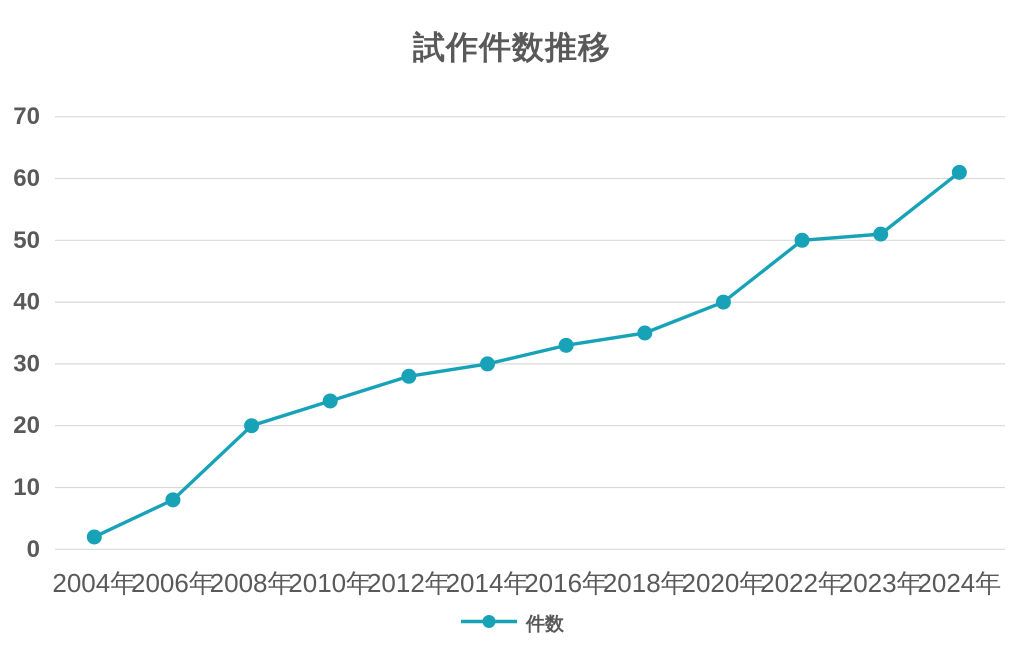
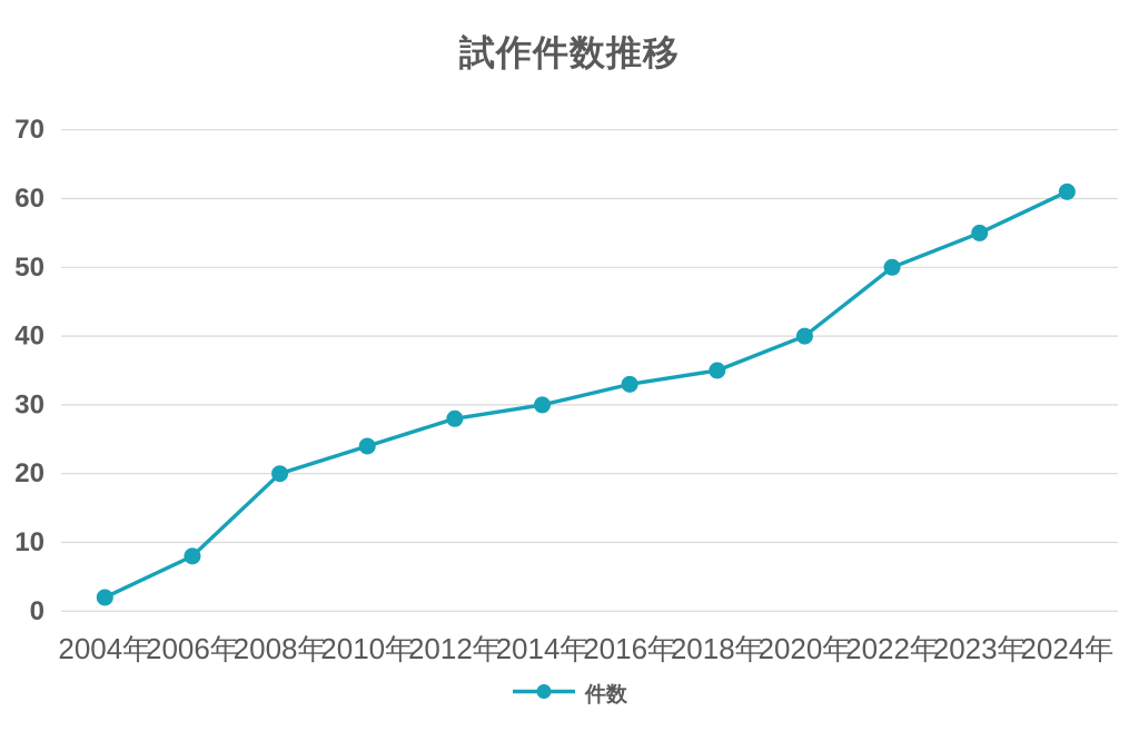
2023年: 51 -> 55
